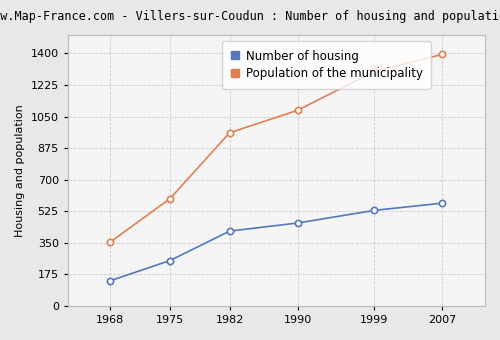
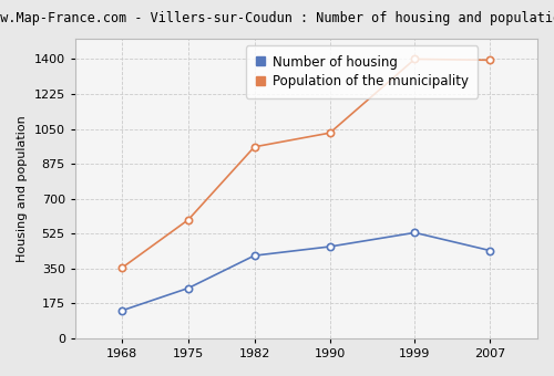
Population of the municipality/1990: 1080 -> 1030
Population of the municipality/1999: 1300 -> 1400
Number of housing/2007: 570 -> 440
